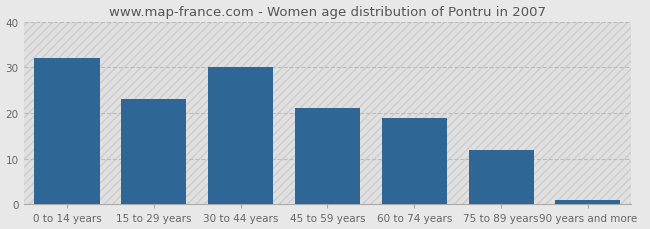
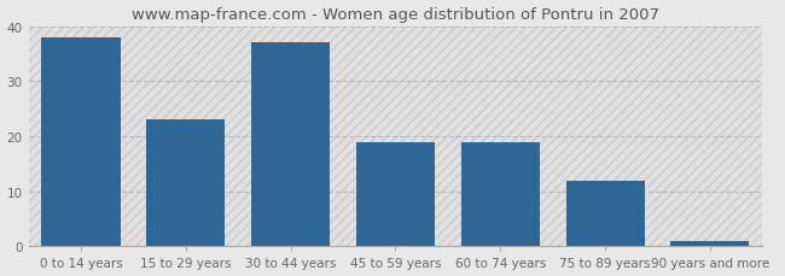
0 to 14 years: 32 -> 38
30 to 44 years: 30 -> 37
45 to 59 years: 21 -> 19
